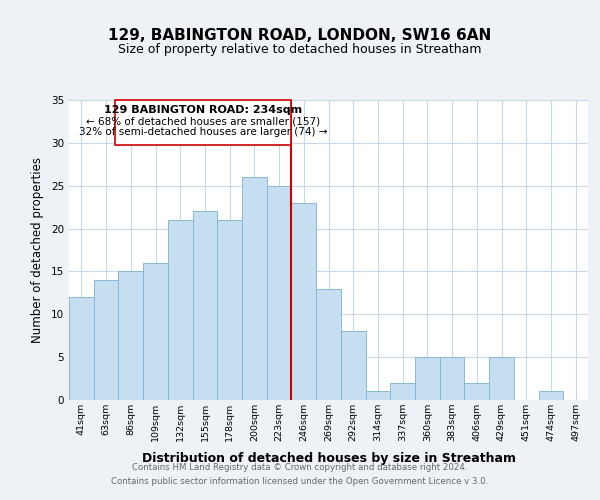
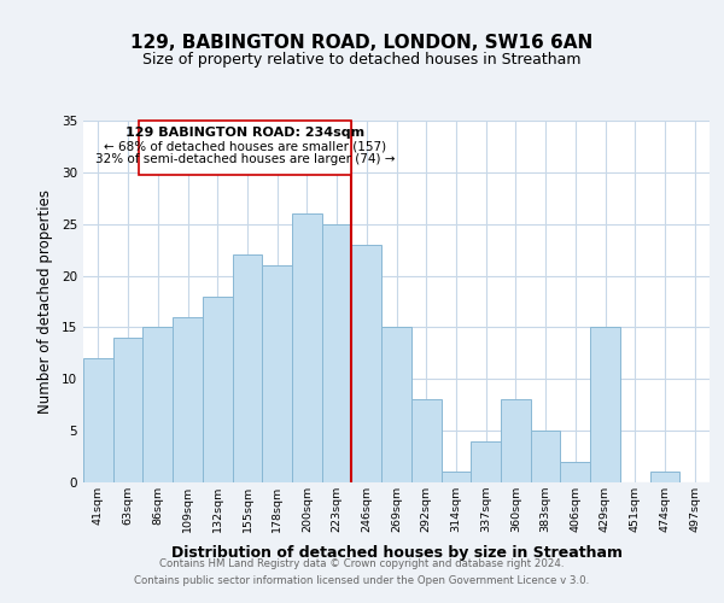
132sqm: 21 -> 18
269sqm: 13 -> 15
337sqm: 2 -> 4
360sqm: 5 -> 8
429sqm: 5 -> 15
